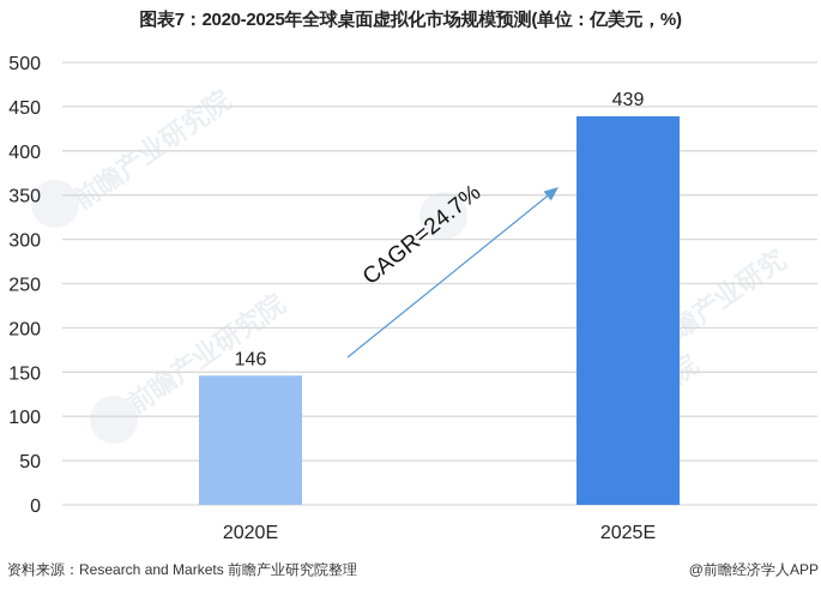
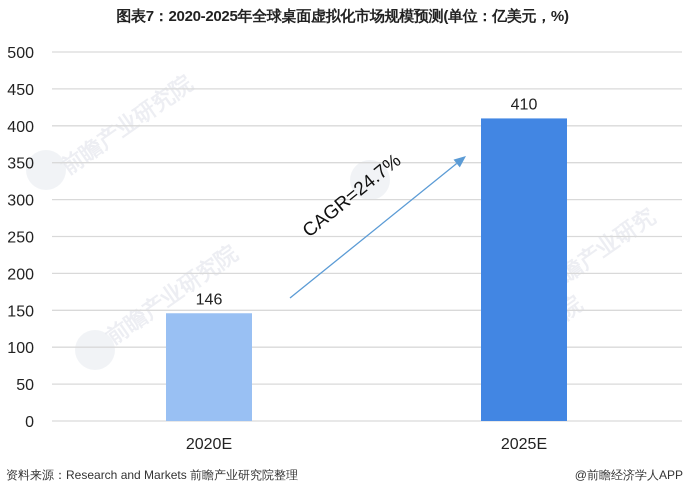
2025E: 439 -> 410
